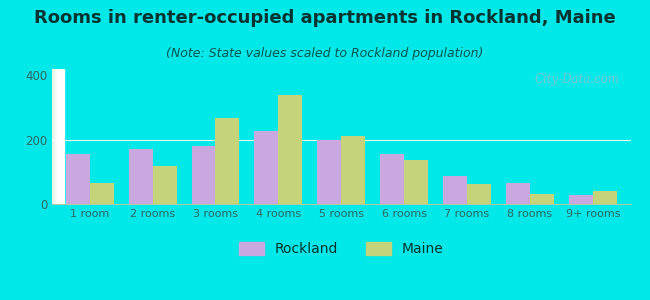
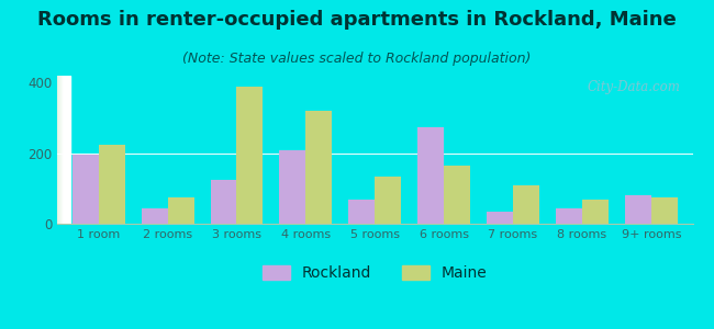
Rockland/1 room: 155 -> 195
Maine/1 room: 65 -> 225
Rockland/2 rooms: 170 -> 45
Maine/2 rooms: 118 -> 75
Rockland/3 rooms: 182 -> 125
Maine/3 rooms: 268 -> 390
Rockland/4 rooms: 228 -> 210
Maine/4 rooms: 338 -> 320
Rockland/5 rooms: 198 -> 70
Maine/5 rooms: 212 -> 135
Rockland/6 rooms: 155 -> 275
Maine/6 rooms: 138 -> 165
Rockland/7 rooms: 88 -> 35
Maine/7 rooms: 62 -> 110
Rockland/8 rooms: 65 -> 45
Maine/8 rooms: 32 -> 70
Rockland/9+ rooms: 28 -> 80
Maine/9+ rooms: 40 -> 75
